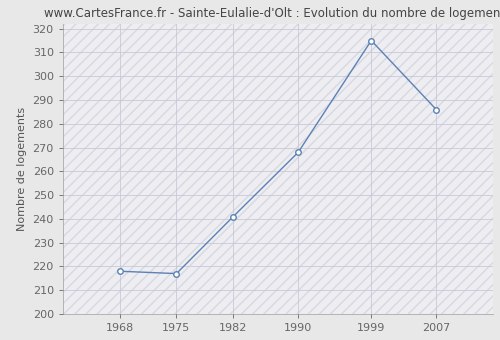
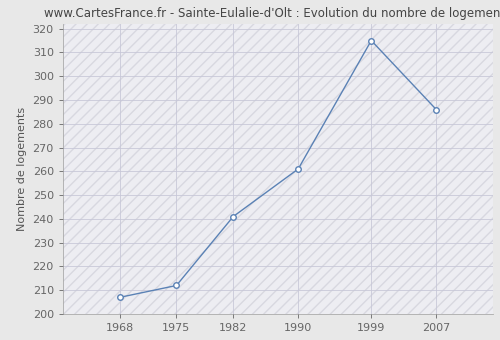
1968: 218 -> 207
1975: 217 -> 212
1990: 268 -> 261
